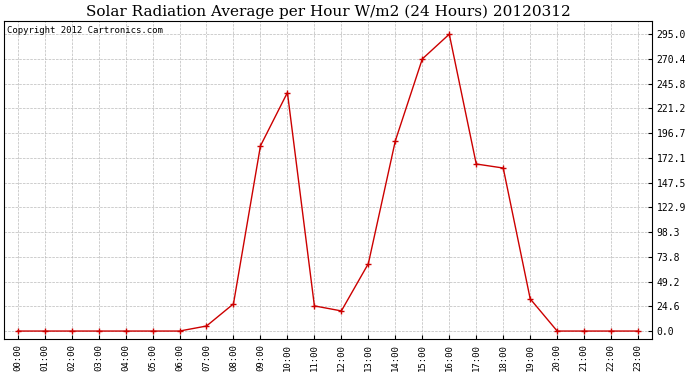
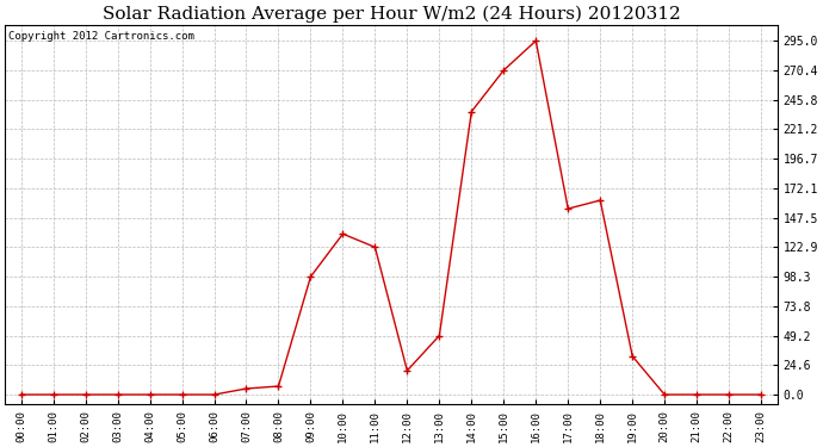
08:00: 27 -> 7
09:00: 184 -> 98
10:00: 237 -> 134
11:00: 25 -> 123
13:00: 67 -> 49
14:00: 189 -> 236
17:00: 166 -> 155
